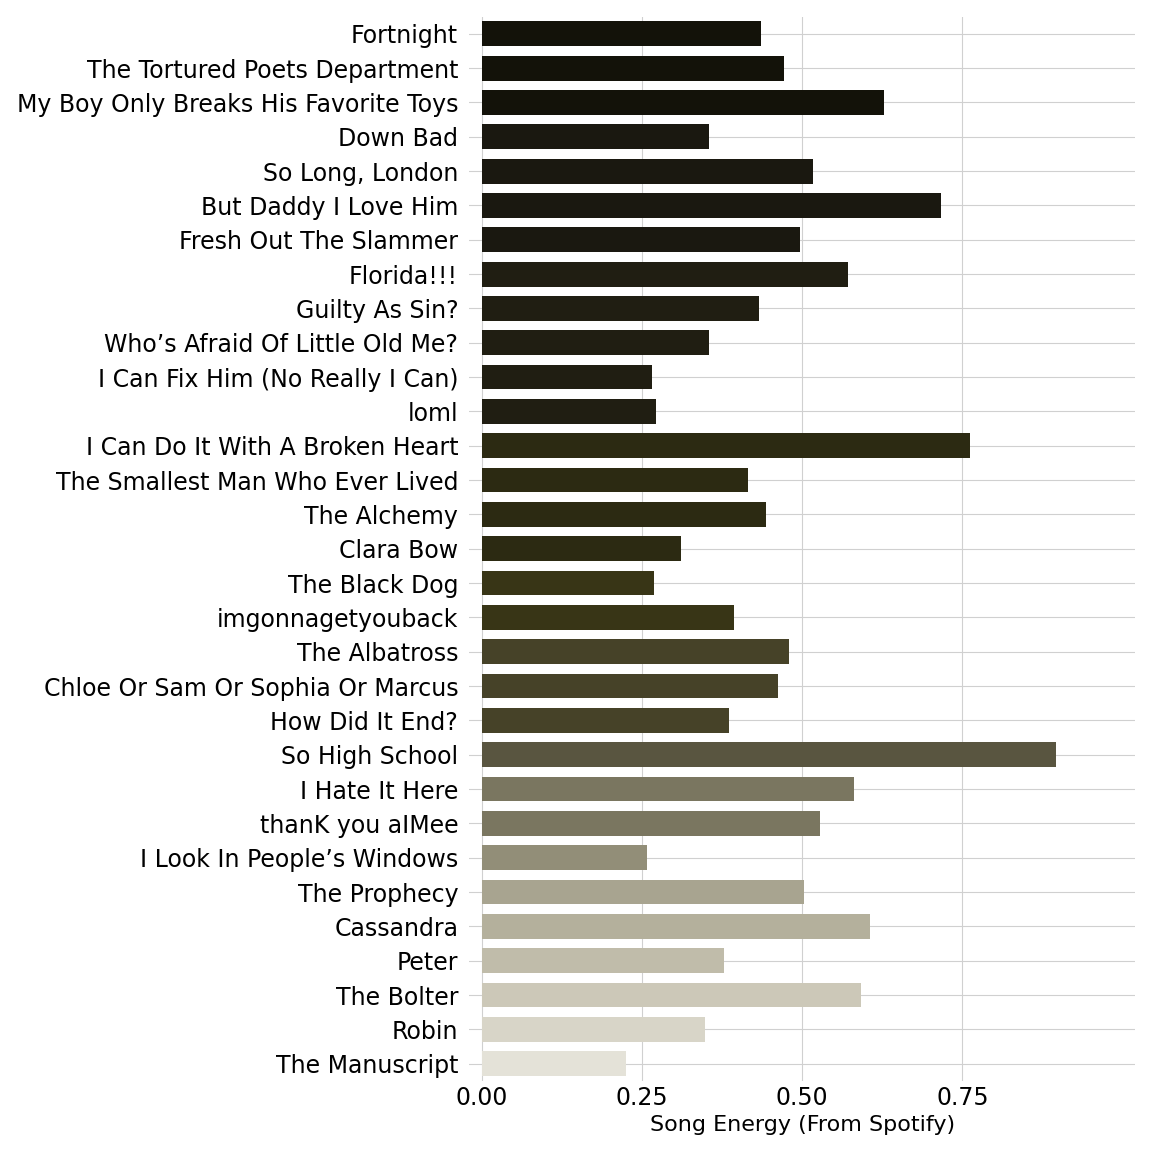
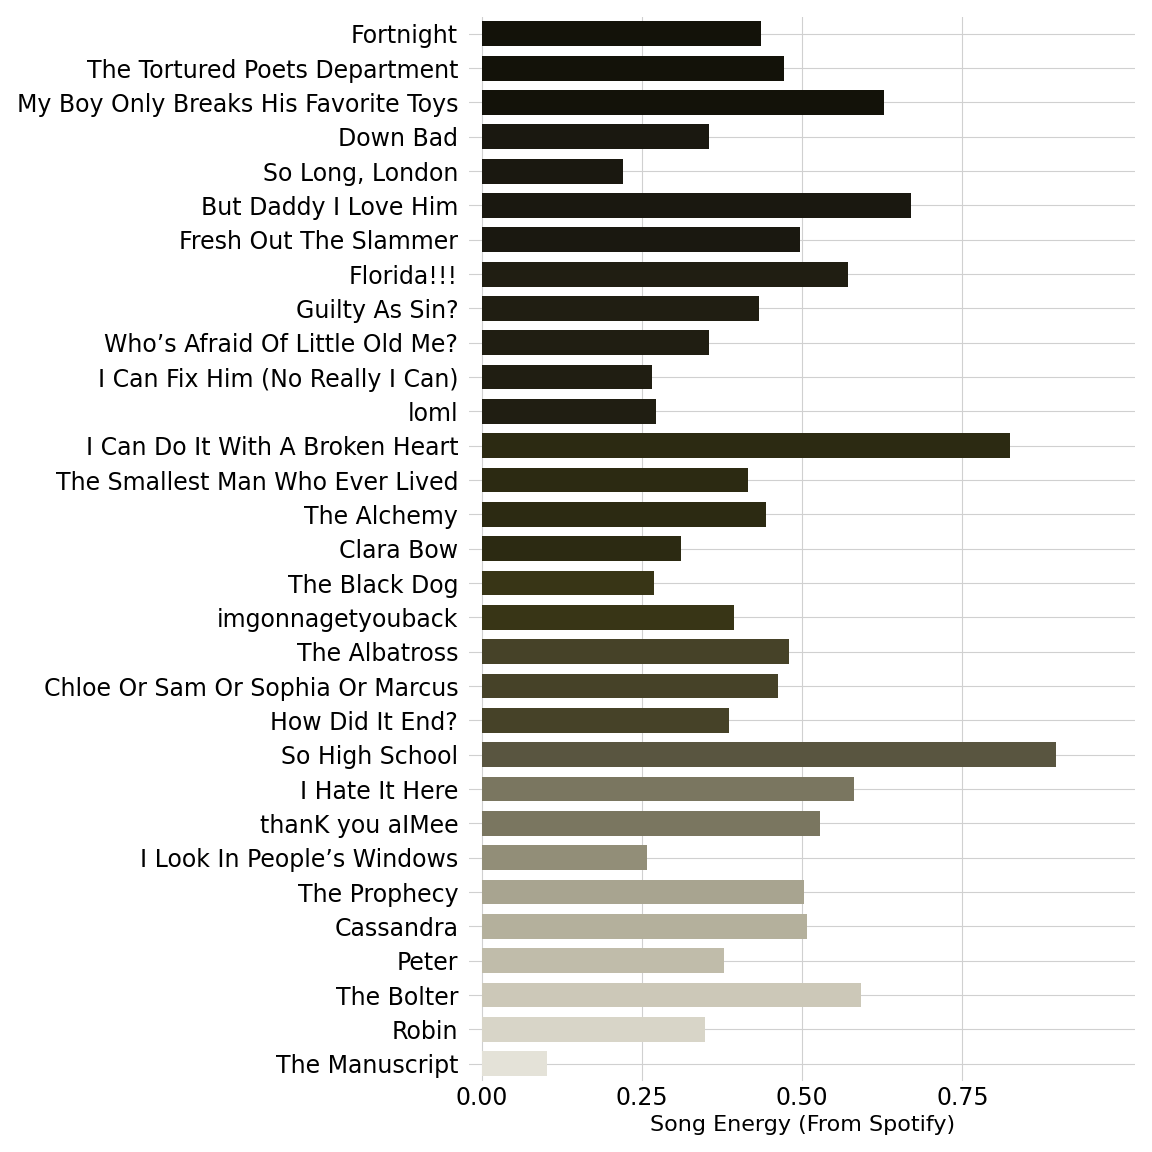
So Long, London: 0.516 -> 0.220
But Daddy I Love Him: 0.716 -> 0.670
I Can Do It With A Broken Heart: 0.762 -> 0.824
Cassandra: 0.605 -> 0.508
The Manuscript: 0.225 -> 0.102
